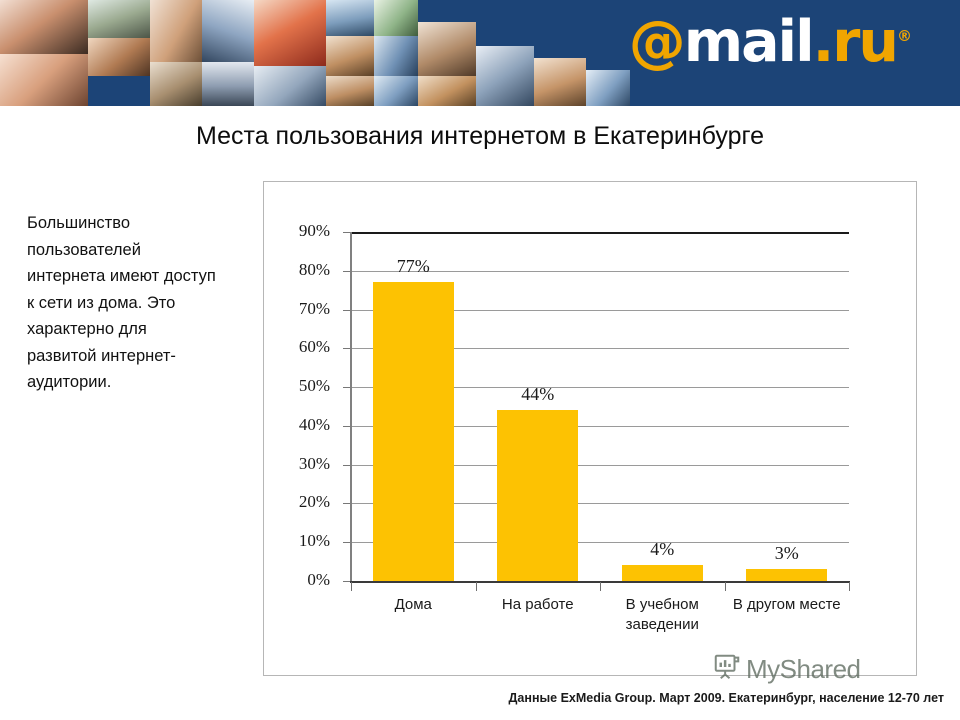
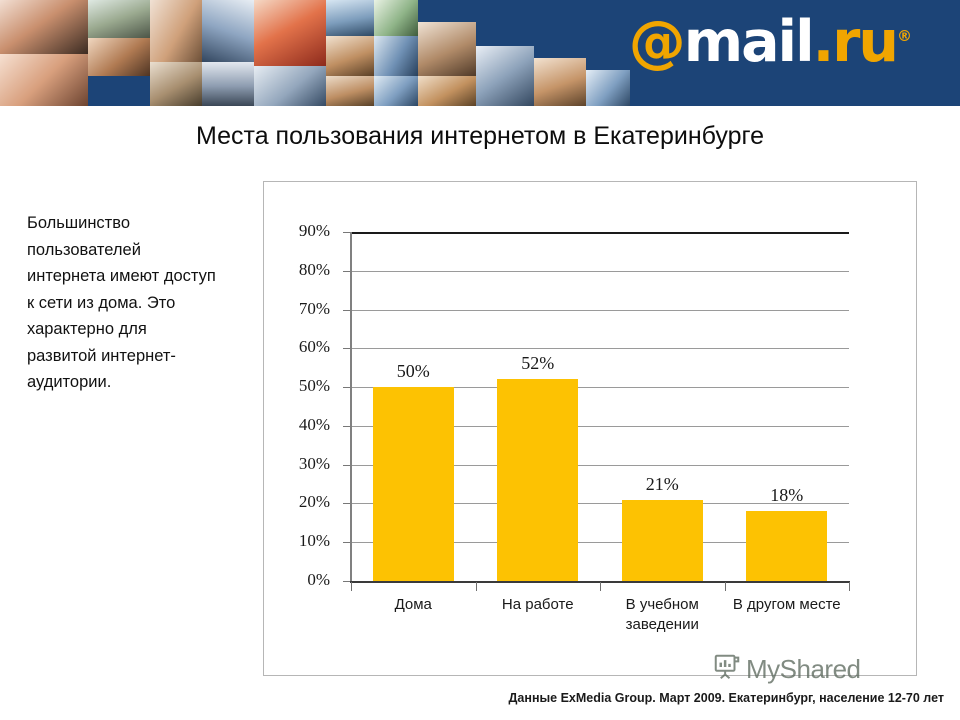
Дома: 77% -> 50%
На работе: 44% -> 52%
В учебном заведении: 4% -> 21%
В другом месте: 3% -> 18%
